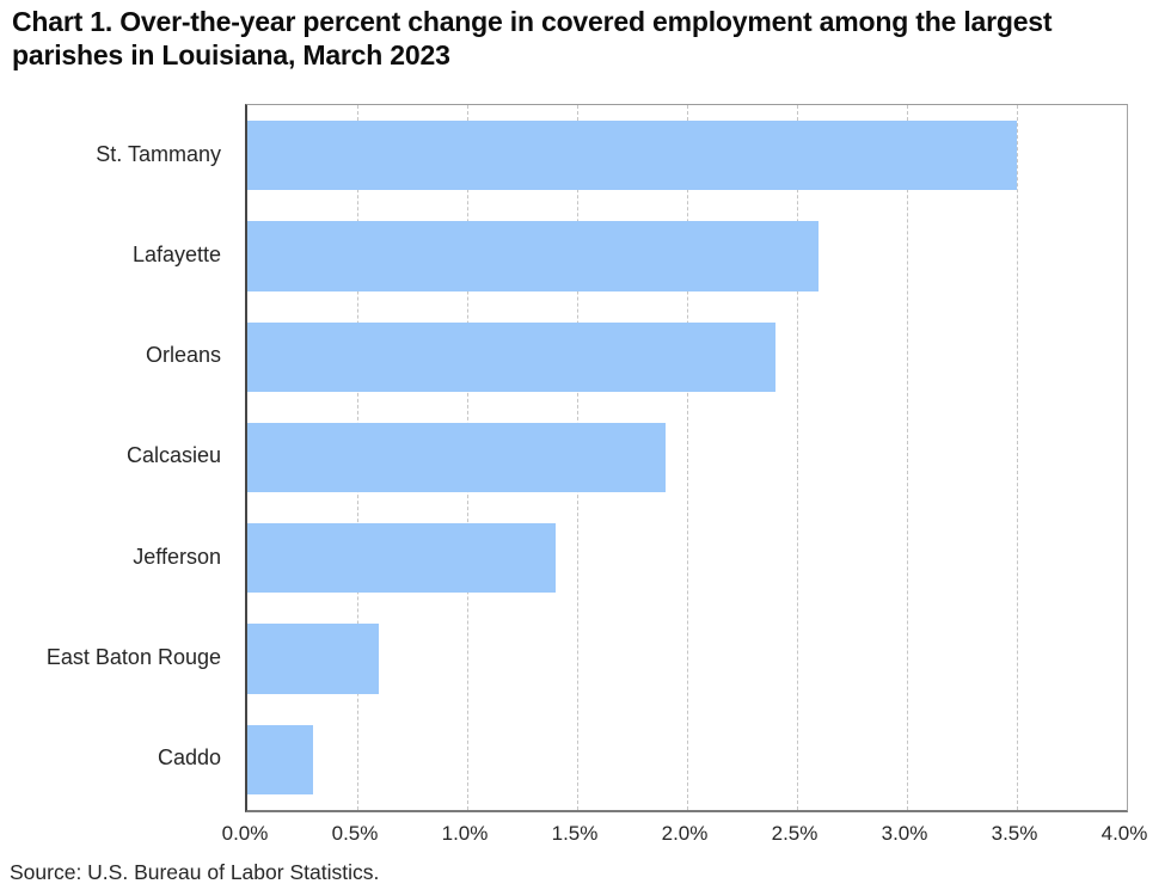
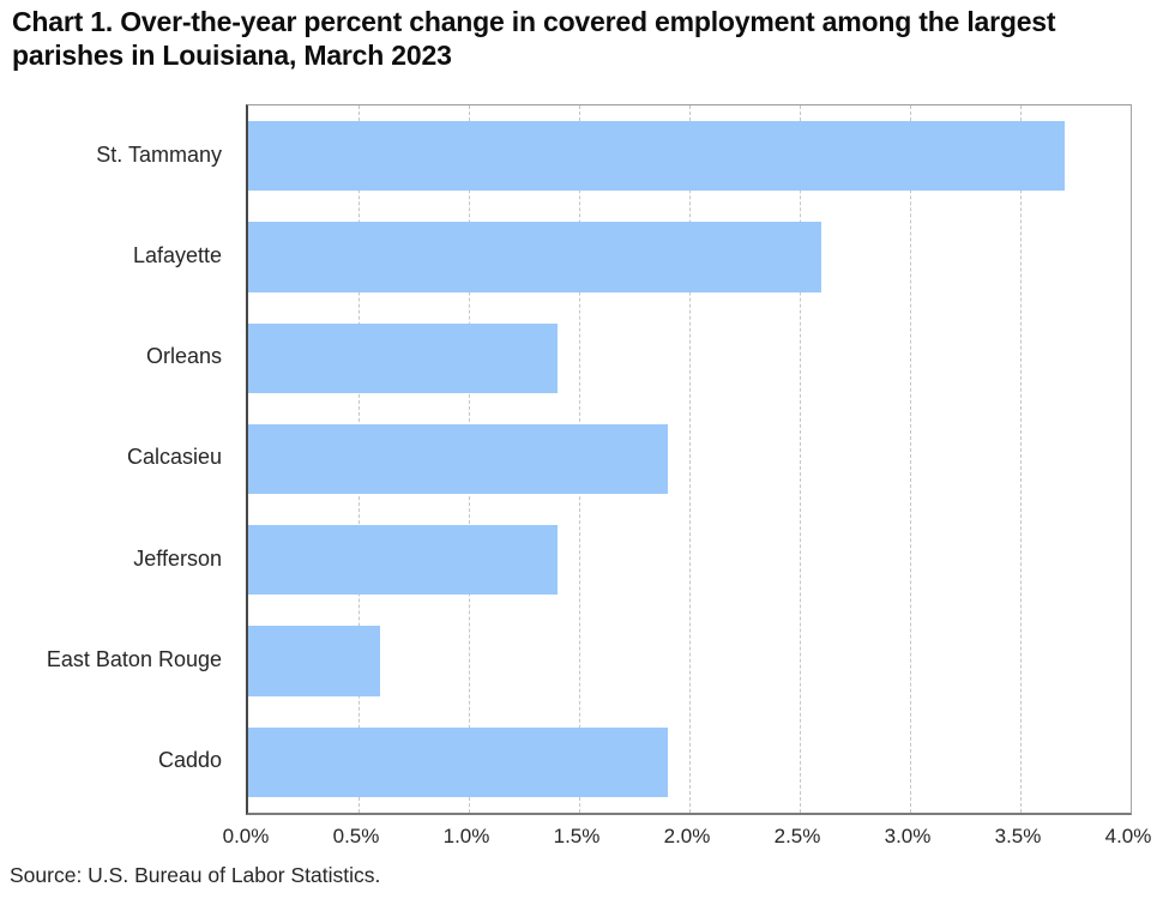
St. Tammany: 3.5% -> 3.7%
Orleans: 2.4% -> 1.4%
Caddo: 0.3% -> 1.9%
